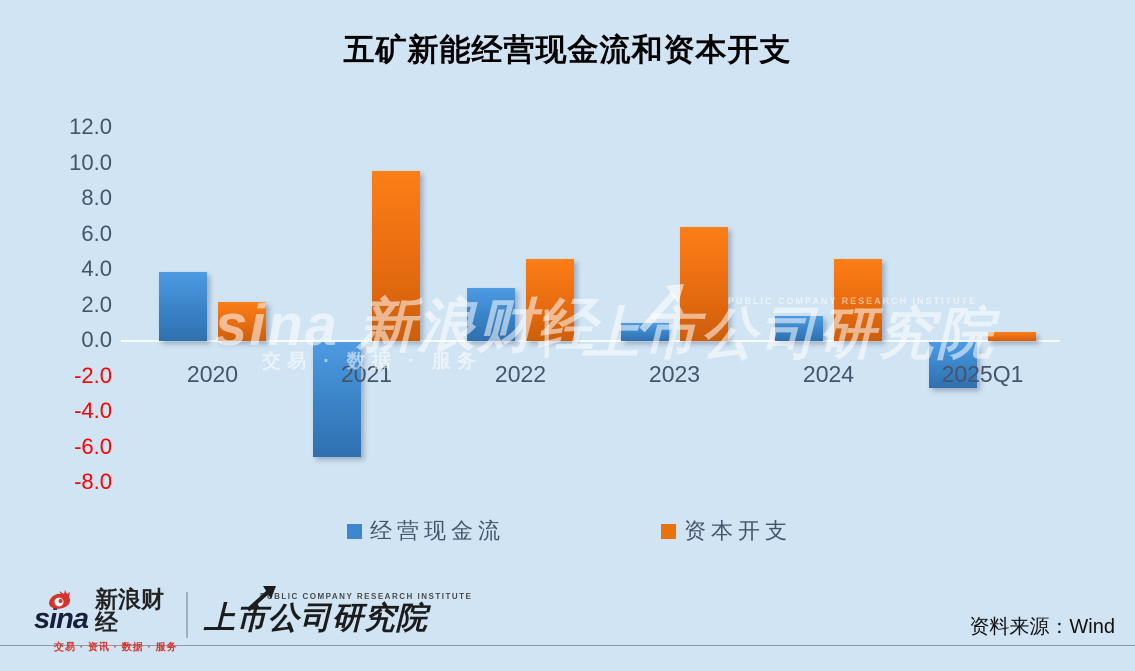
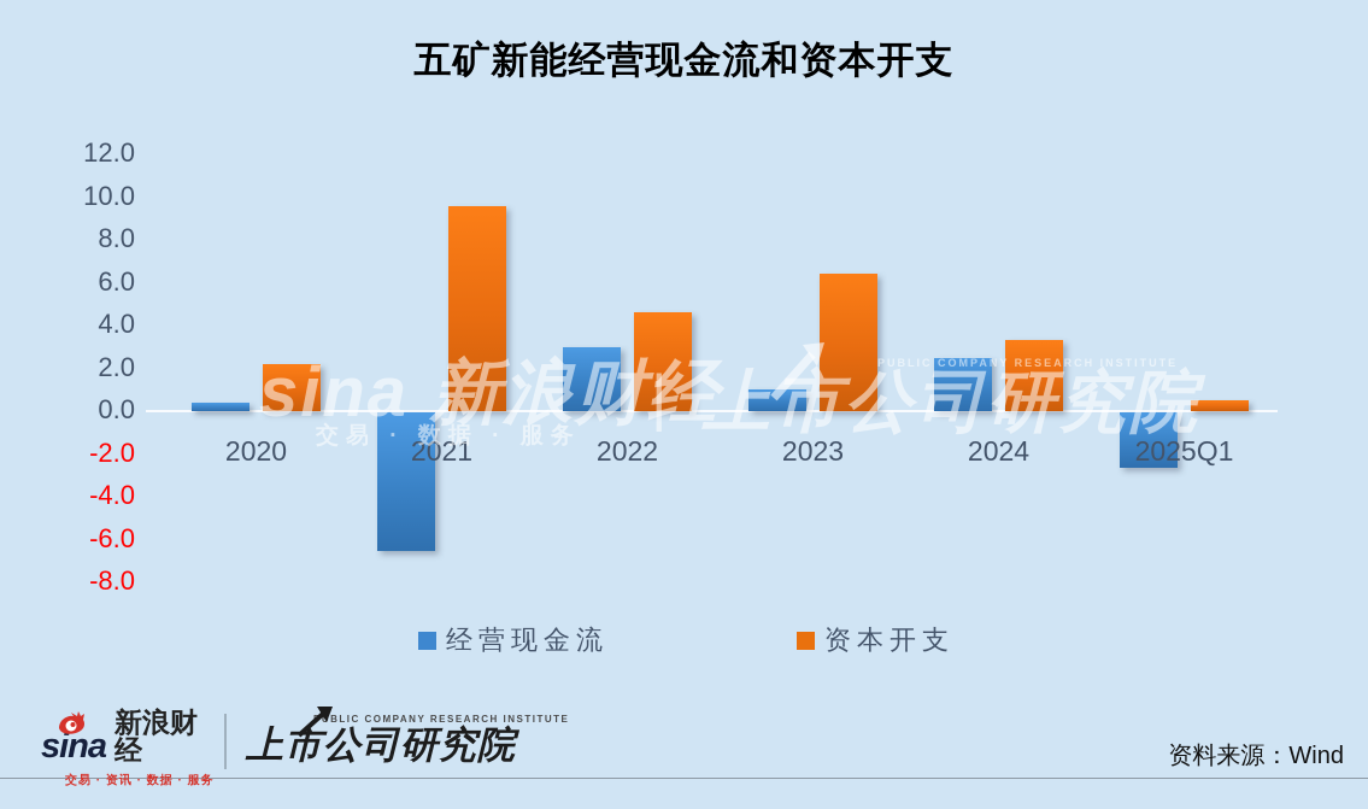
经营现金流/2020: 3.9 -> 0.4
经营现金流/2024: 1.4 -> 2.5
资本开支/2024: 4.6 -> 3.3
